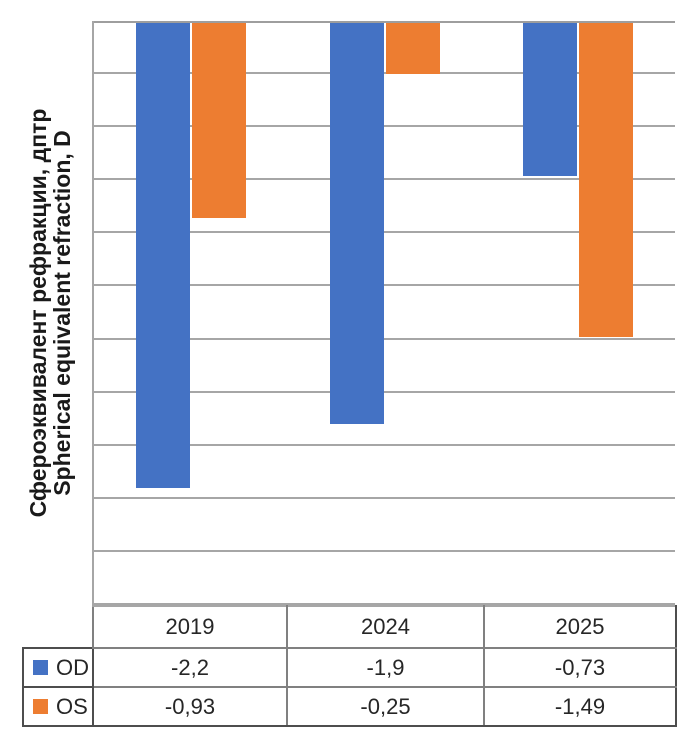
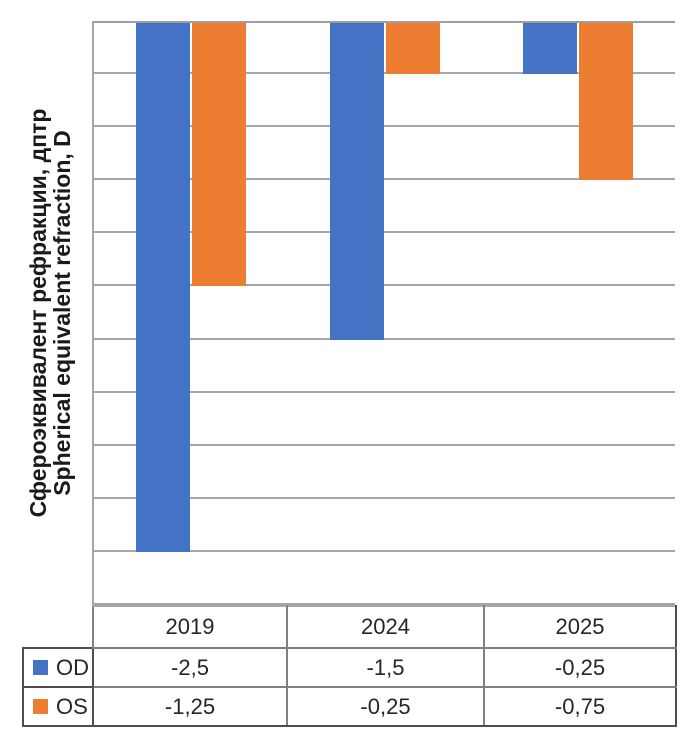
OD/2019: -2,2 -> -2,5
OS/2019: -0,93 -> -1,25
OD/2024: -1,9 -> -1,5
OD/2025: -0,73 -> -0,25
OS/2025: -1,49 -> -0,75
